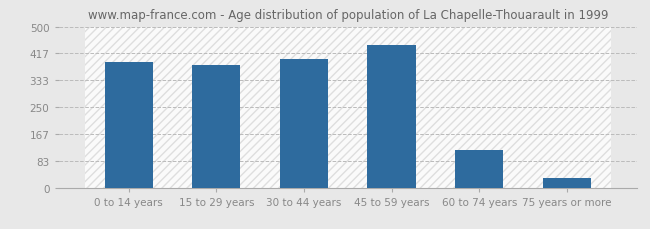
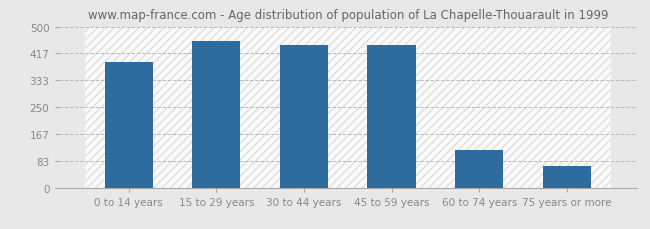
15 to 29 years: 380 -> 456
30 to 44 years: 400 -> 443
75 years or more: 30 -> 68
